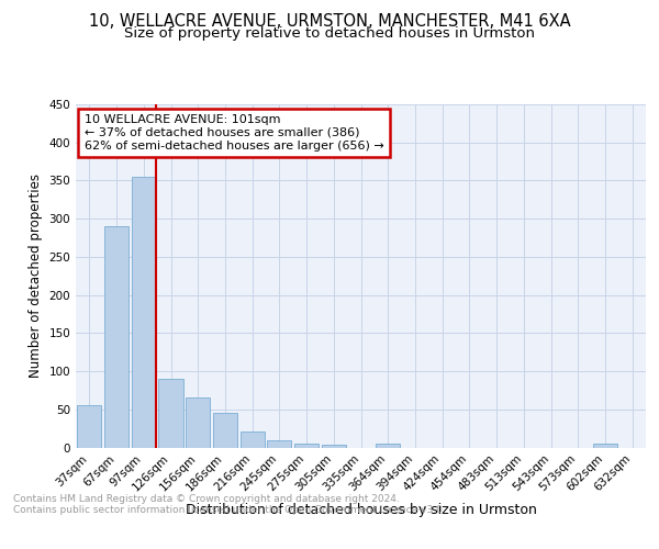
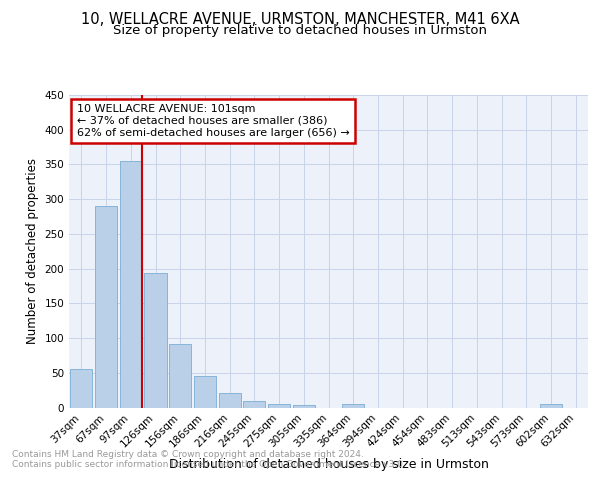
126sqm: 90 -> 193
156sqm: 66 -> 91
